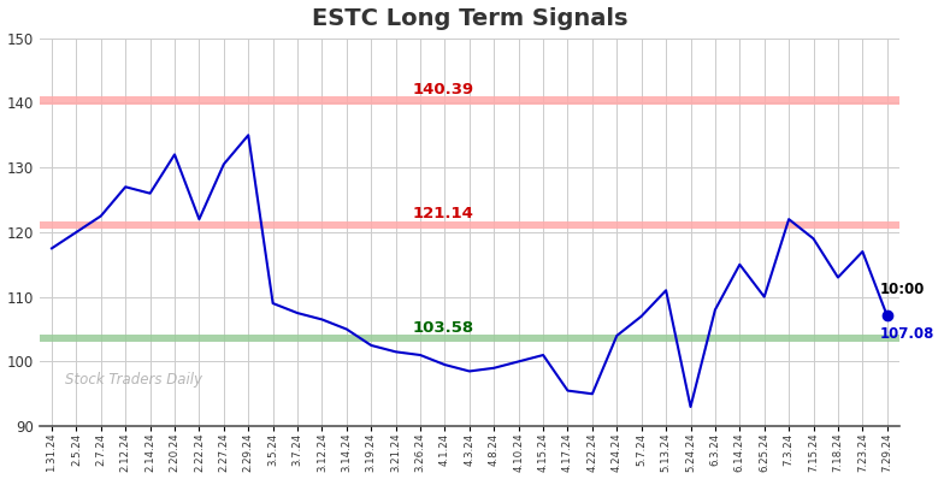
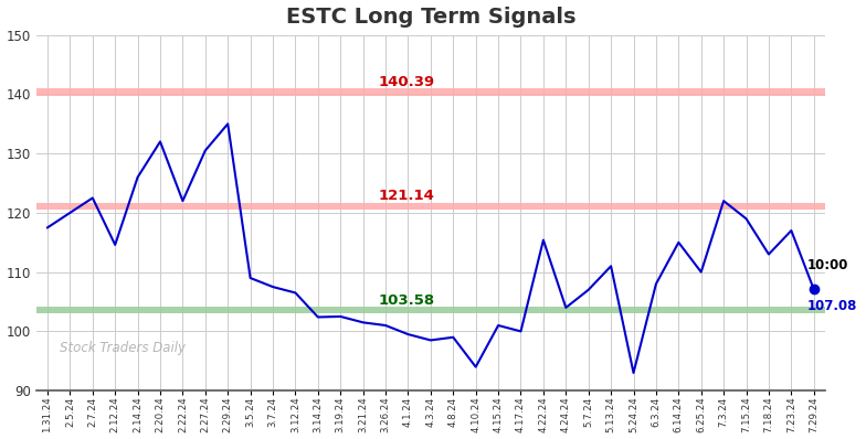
2.12.24: 127.0 -> 114.6
3.14.24: 105.0 -> 102.4
4.10.24: 100.0 -> 94.0
4.17.24: 95.5 -> 100.0
4.22.24: 95.0 -> 115.4
